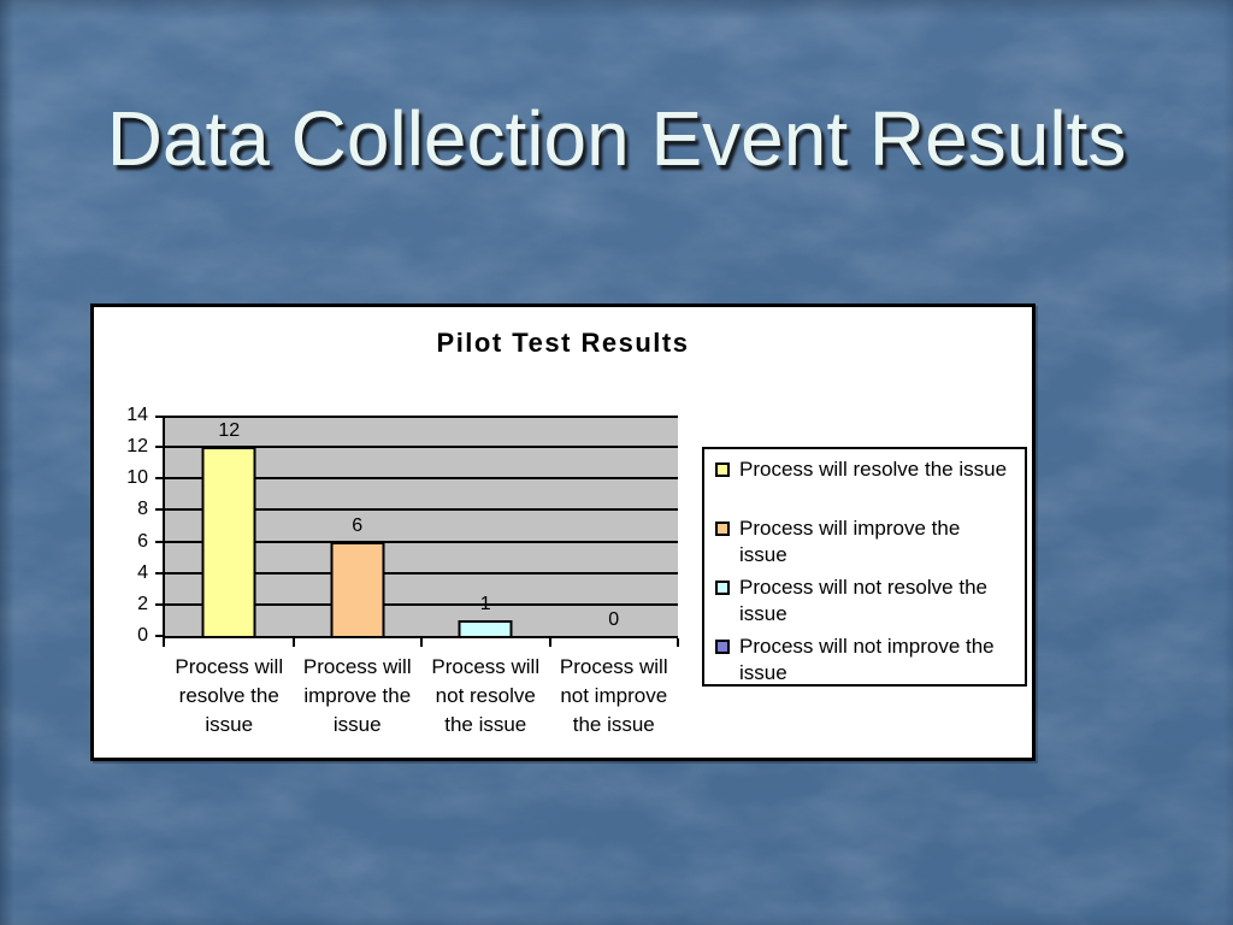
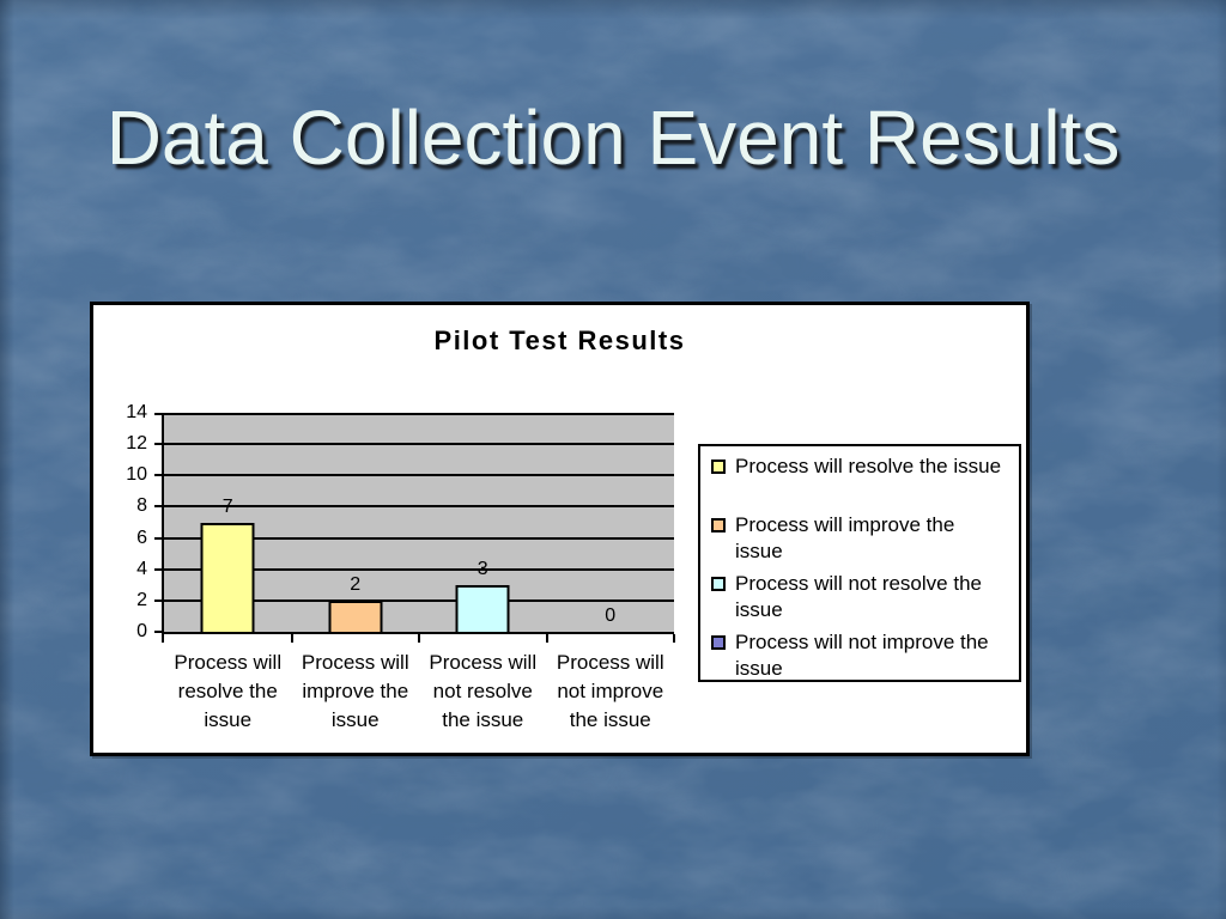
Process will resolve the issue: 12 -> 7
Process will improve the issue: 6 -> 2
Process will not resolve the issue: 1 -> 3
